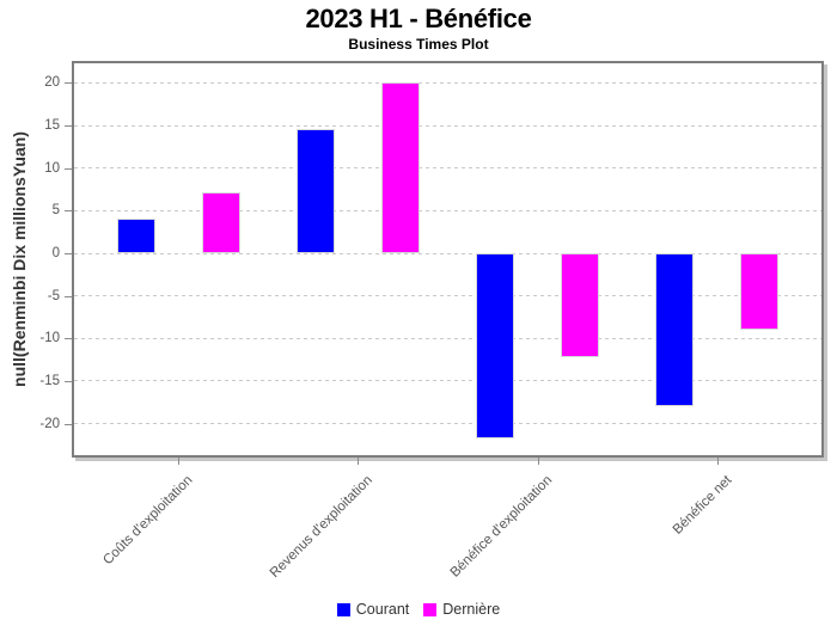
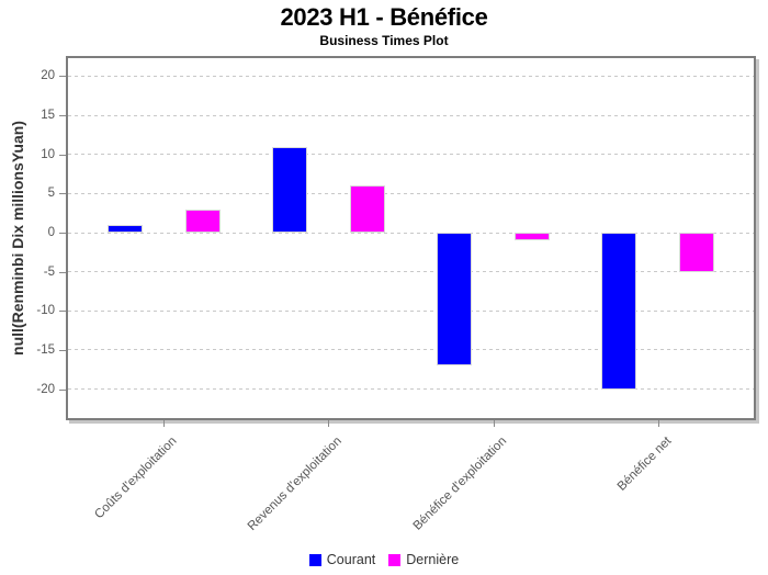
Courant/Coûts d'exploitation: 4 -> 1
Dernière/Coûts d'exploitation: 7 -> 3
Courant/Revenus d'exploitation: 15 -> 11
Dernière/Revenus d'exploitation: 20 -> 6
Courant/Bénéfice d'exploitation: -22 -> -17
Dernière/Bénéfice d'exploitation: -12 -> -1
Courant/Bénéfice net: -18 -> -20
Dernière/Bénéfice net: -9 -> -5
